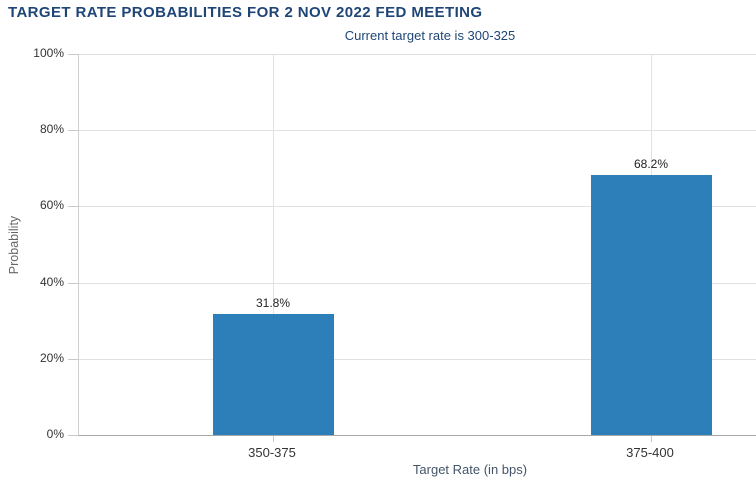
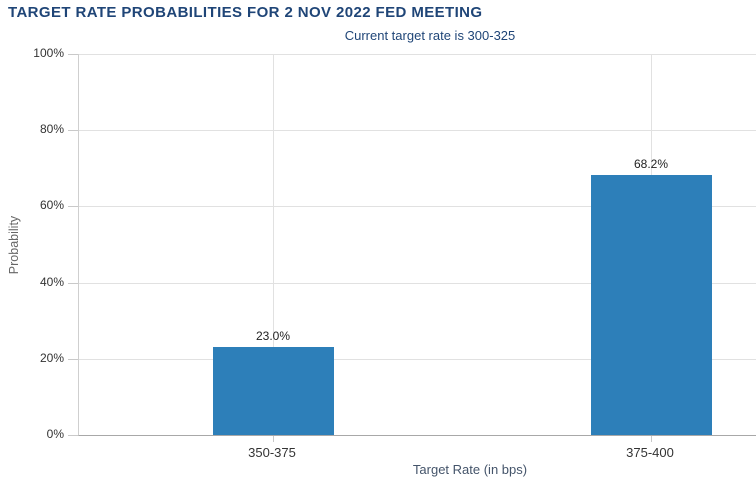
350-375: 31.8% -> 23.0%
